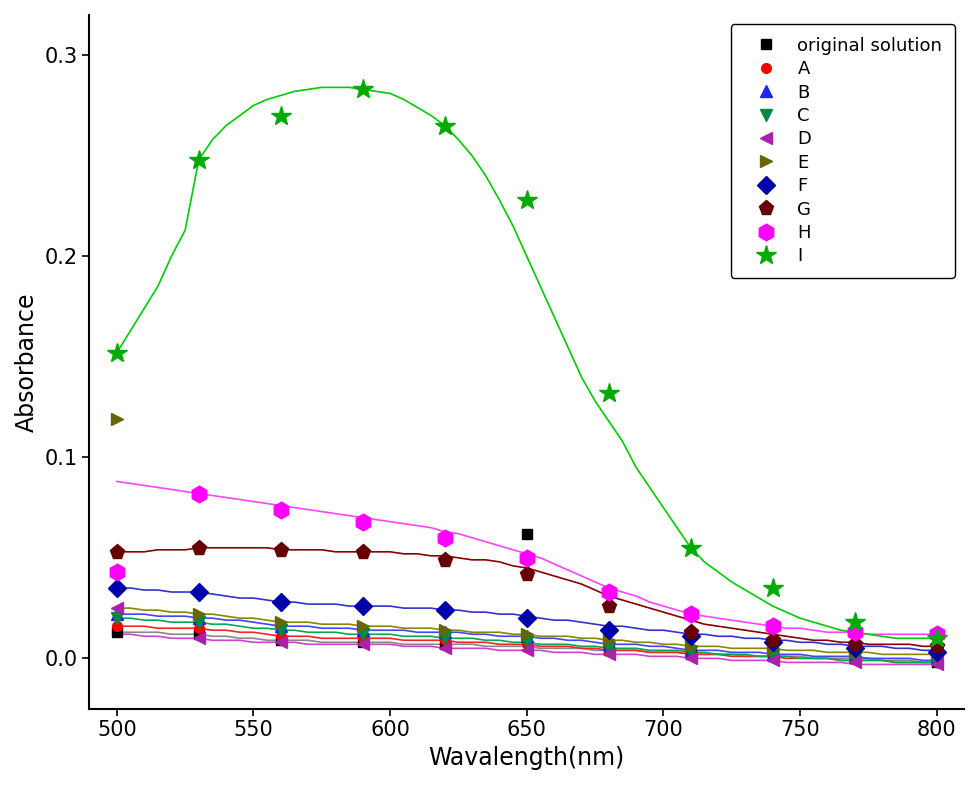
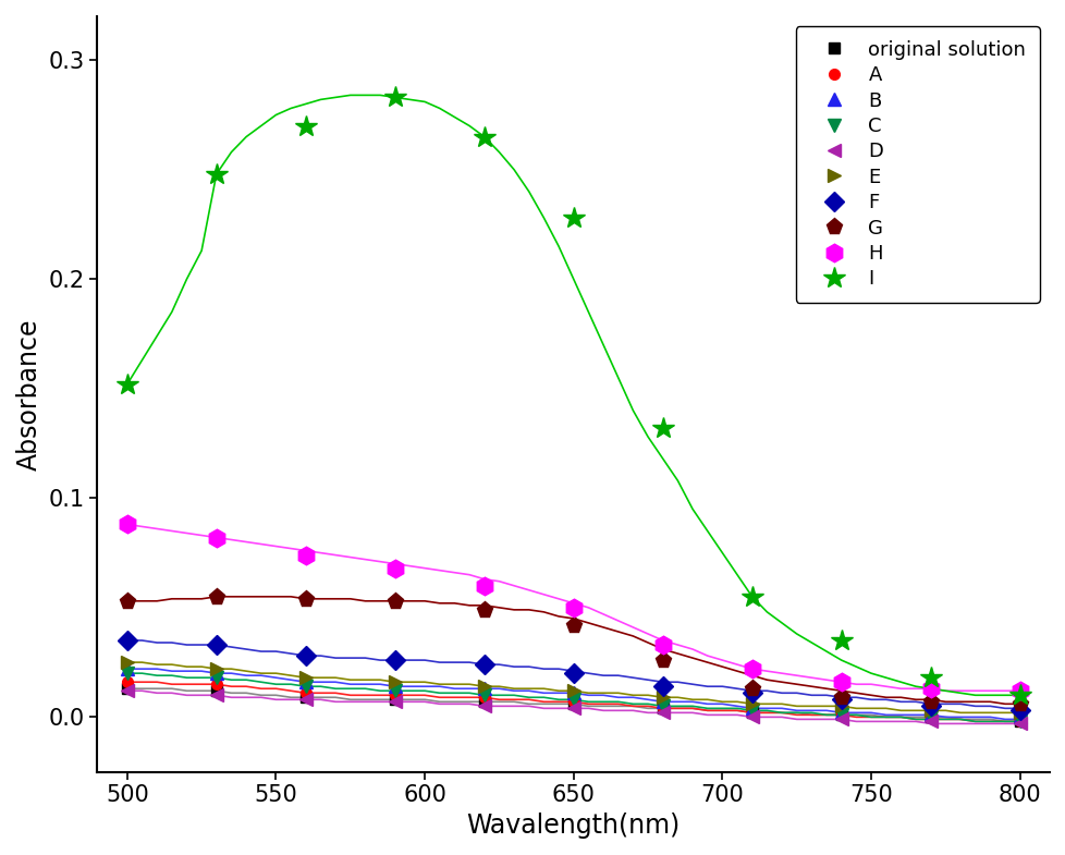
D/500: 0.025 -> 0.012
E/500: 0.119 -> 0.025
H/500: 0.043 -> 0.088
original solution/650: 0.062 -> 0.006
